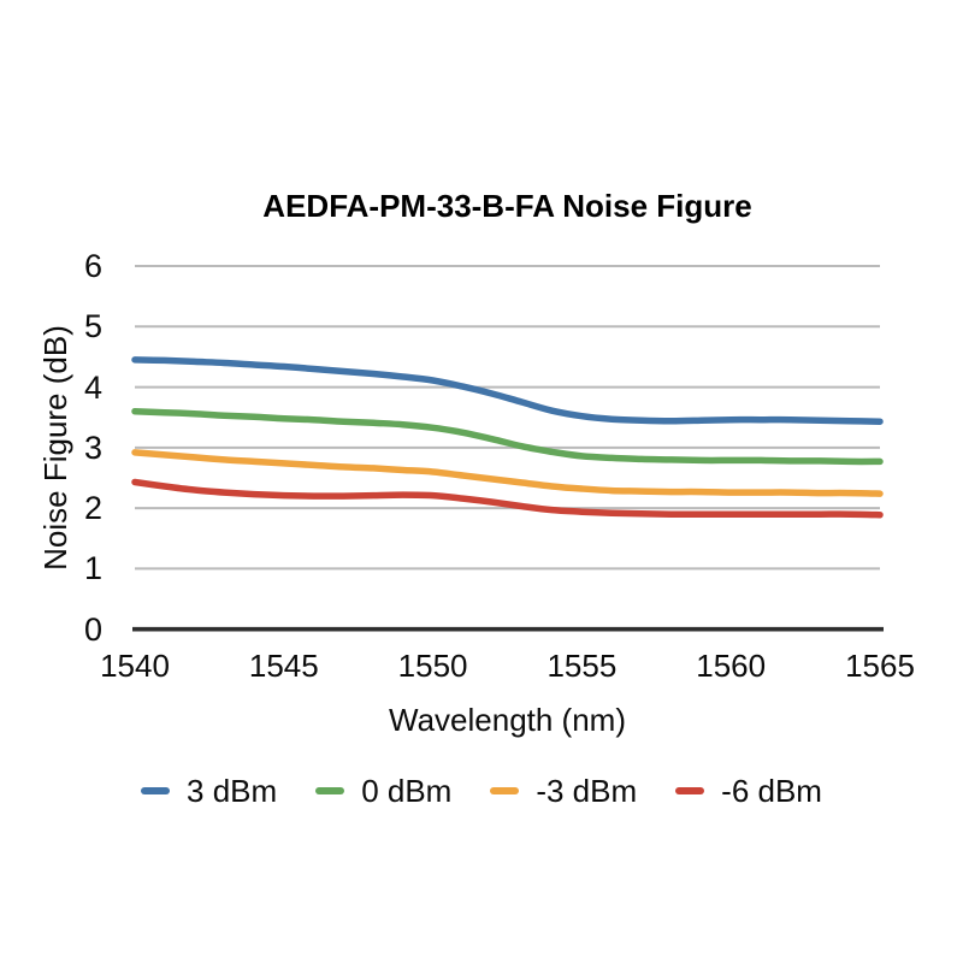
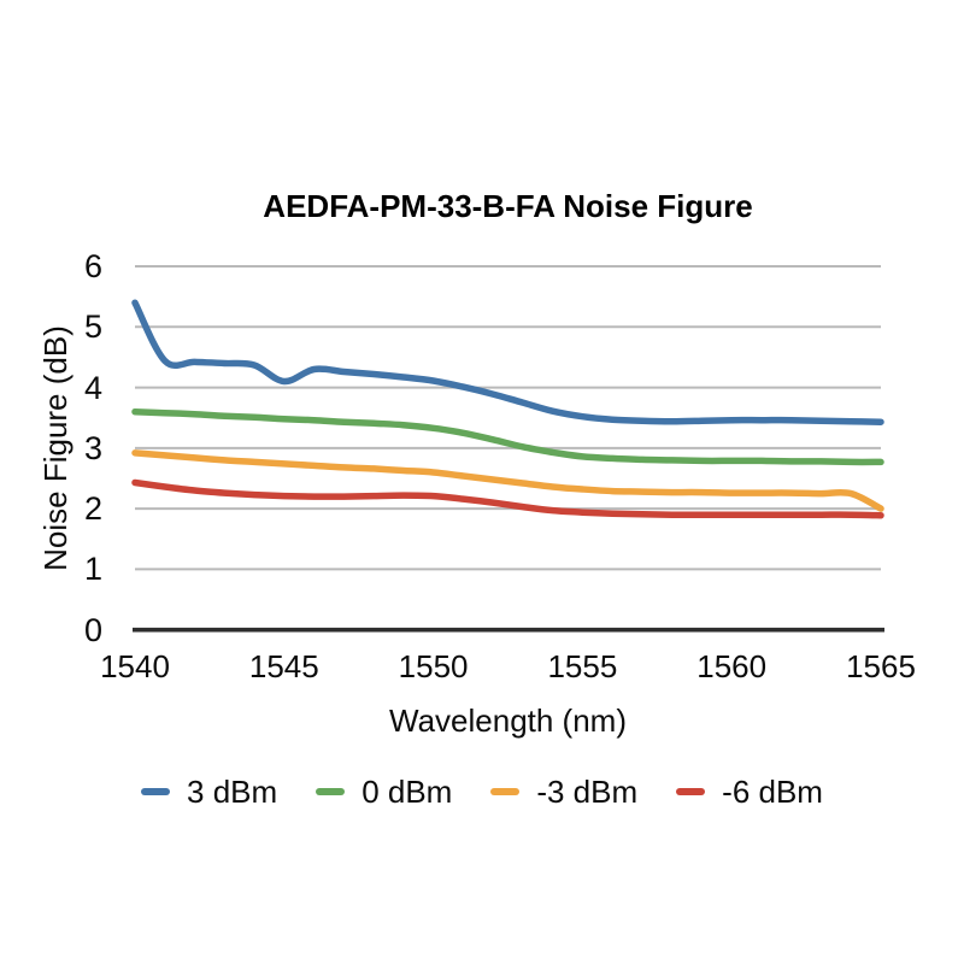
3 dBm/1540: 4.5 -> 5.4
3 dBm/1545: 4.3 -> 4.1
-3 dBm/1565: 2.2 -> 2.0
